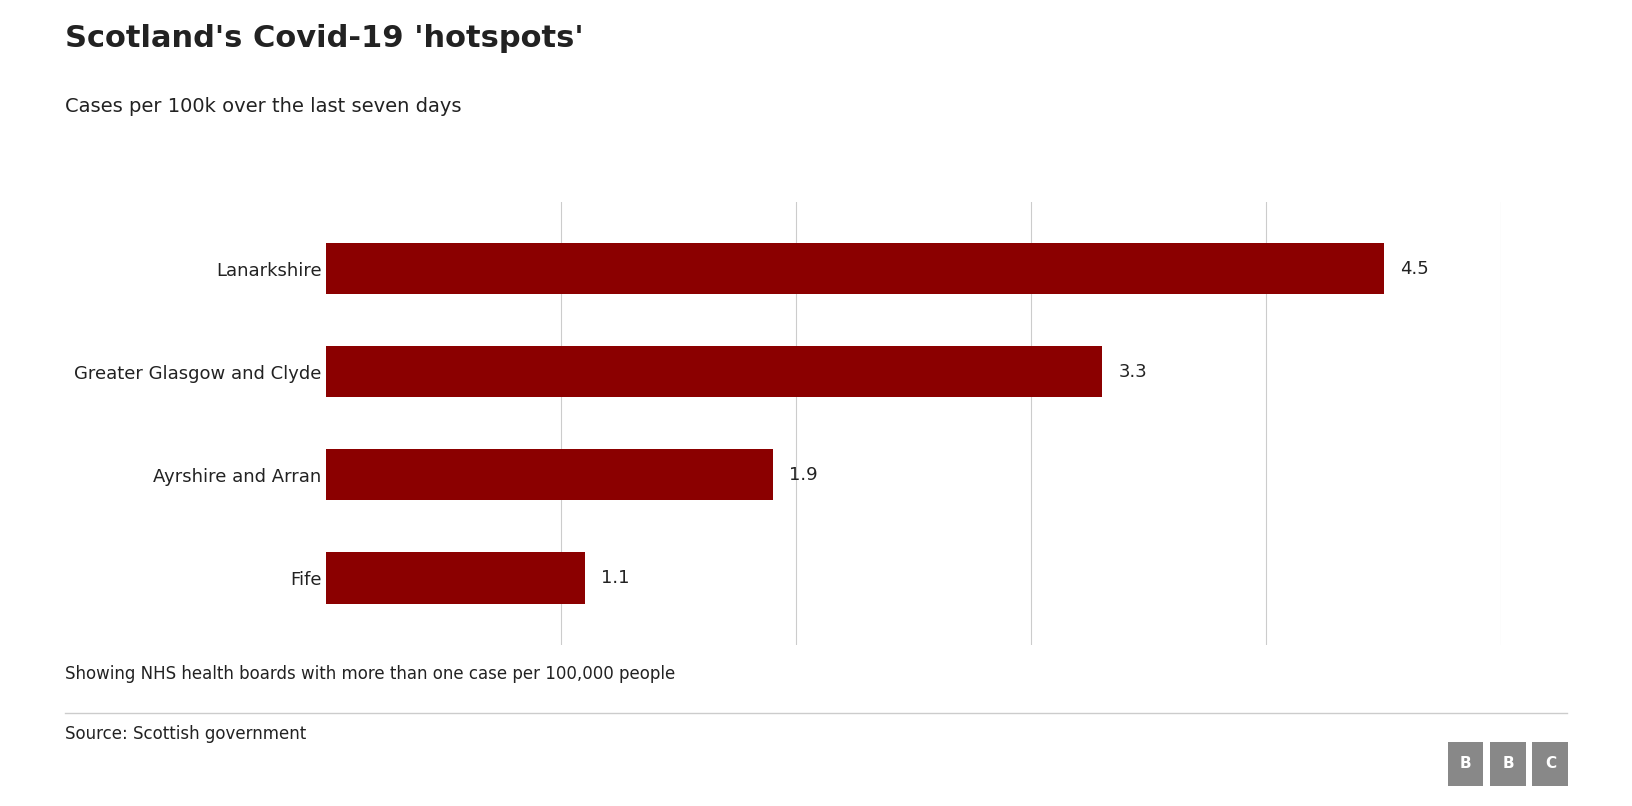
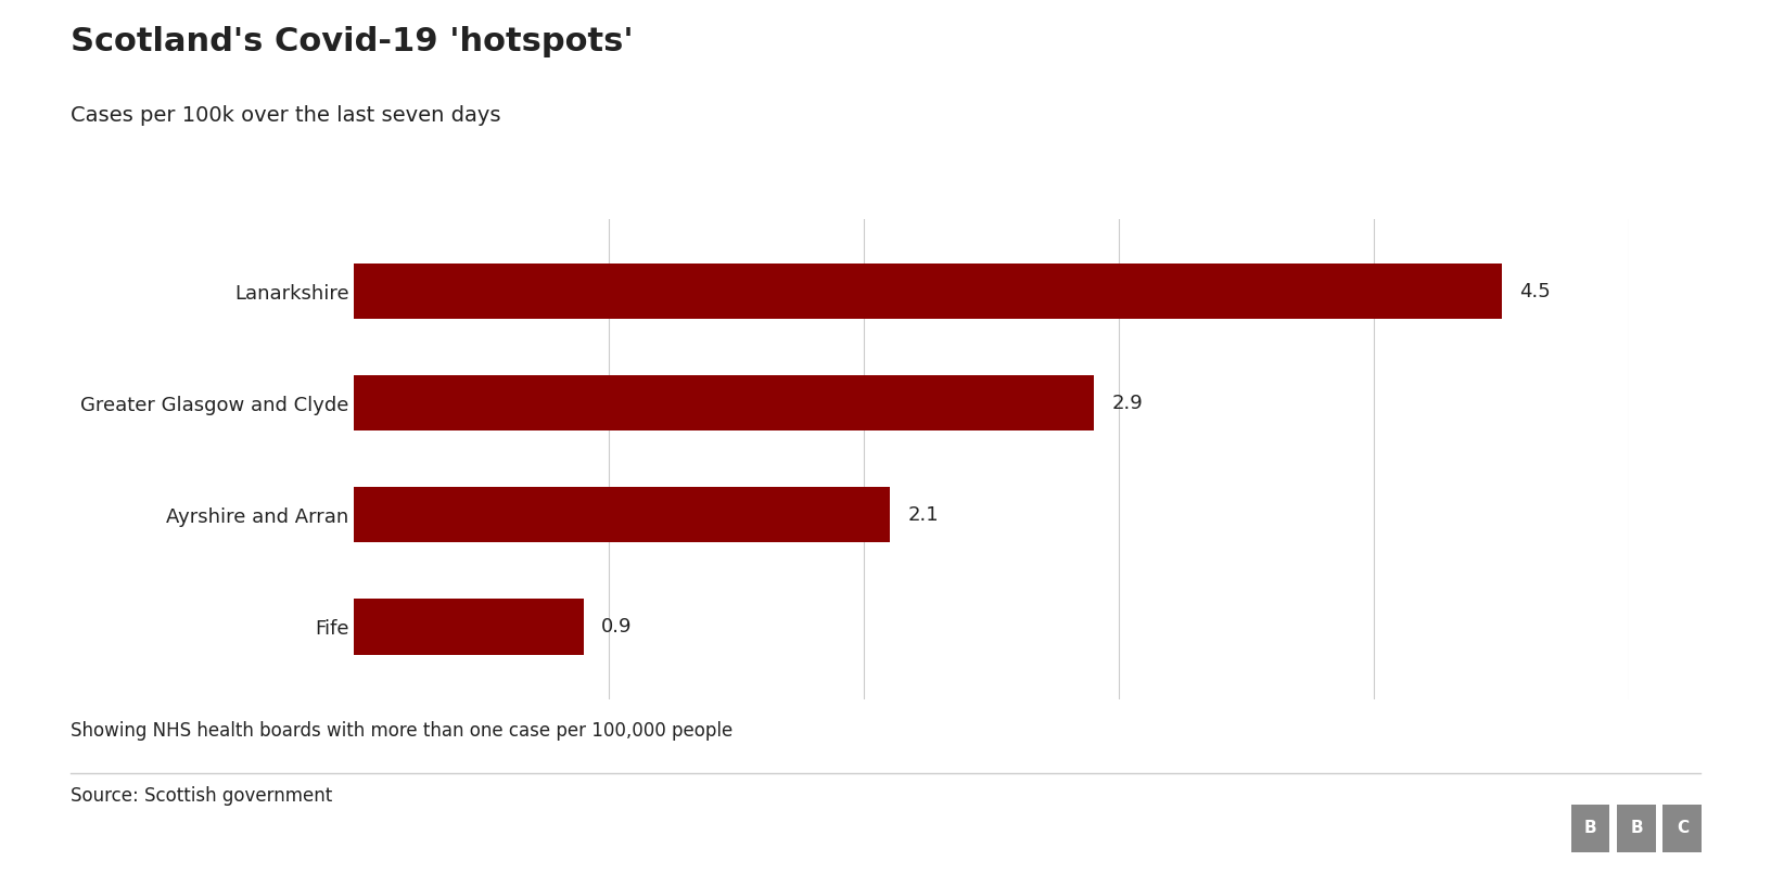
Greater Glasgow and Clyde: 3.3 -> 2.9
Ayrshire and Arran: 1.9 -> 2.1
Fife: 1.1 -> 0.9
